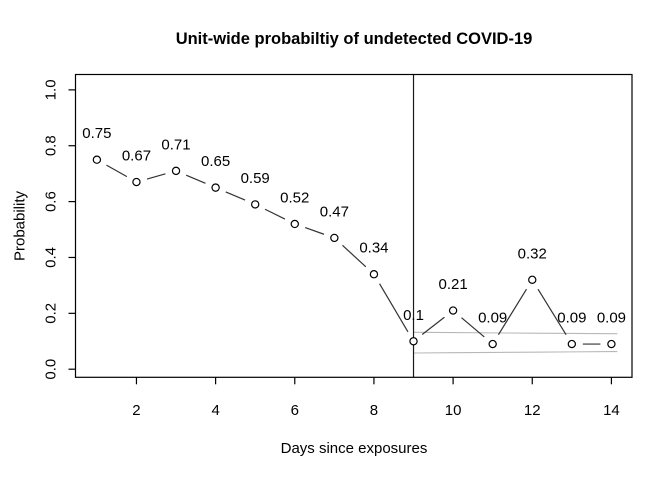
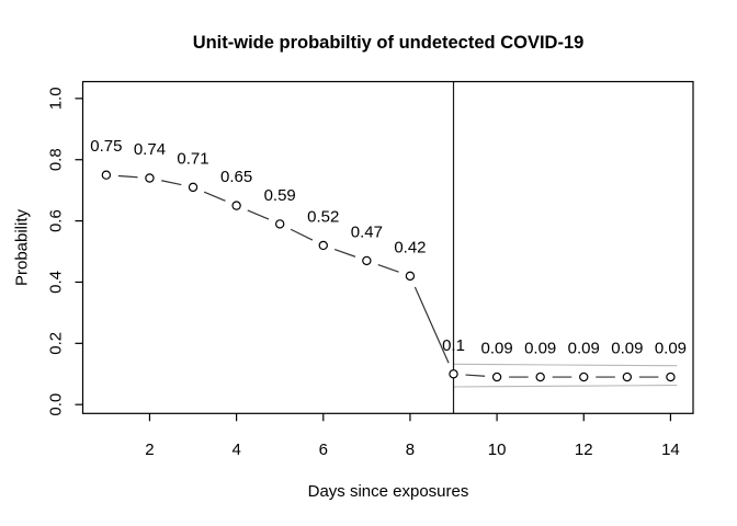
2: 0.67 -> 0.74
8: 0.34 -> 0.42
10: 0.21 -> 0.09
12: 0.32 -> 0.09
